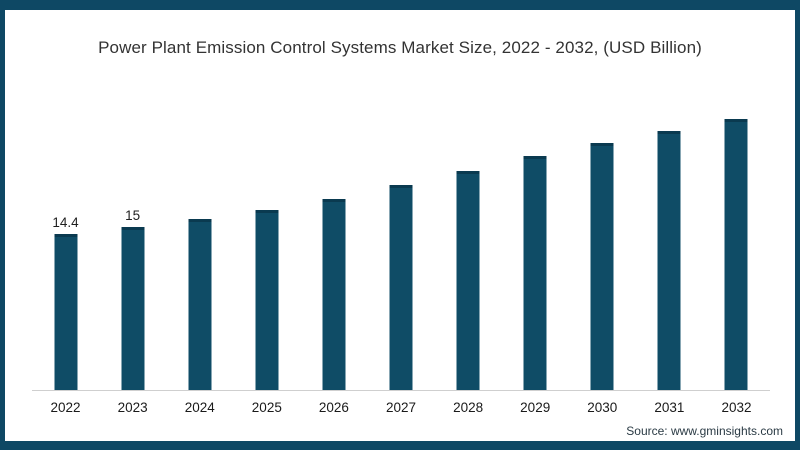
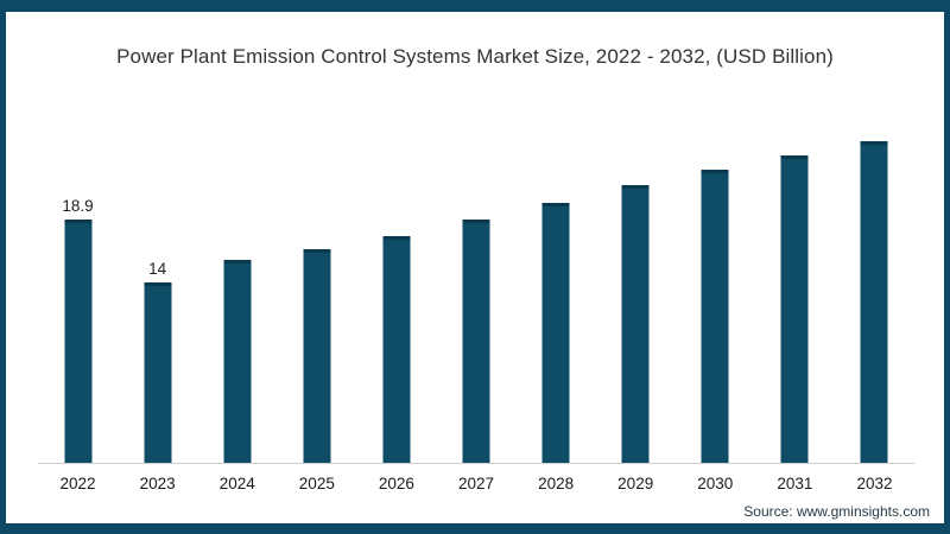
2022: 14.4 -> 18.9
2023: 15 -> 14
